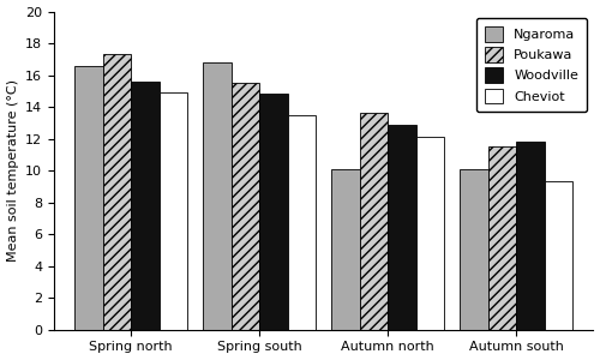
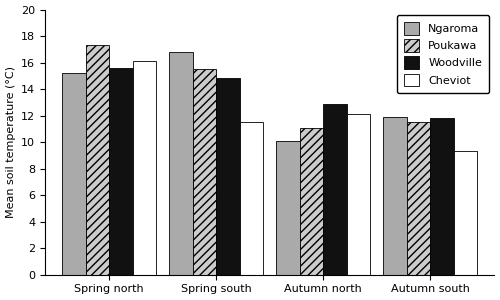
Ngaroma/Spring north: 16.6 -> 15.2
Cheviot/Spring north: 14.9 -> 16.1
Cheviot/Spring south: 13.5 -> 11.5
Poukawa/Autumn north: 13.6 -> 11.1
Ngaroma/Autumn south: 10.1 -> 11.9
